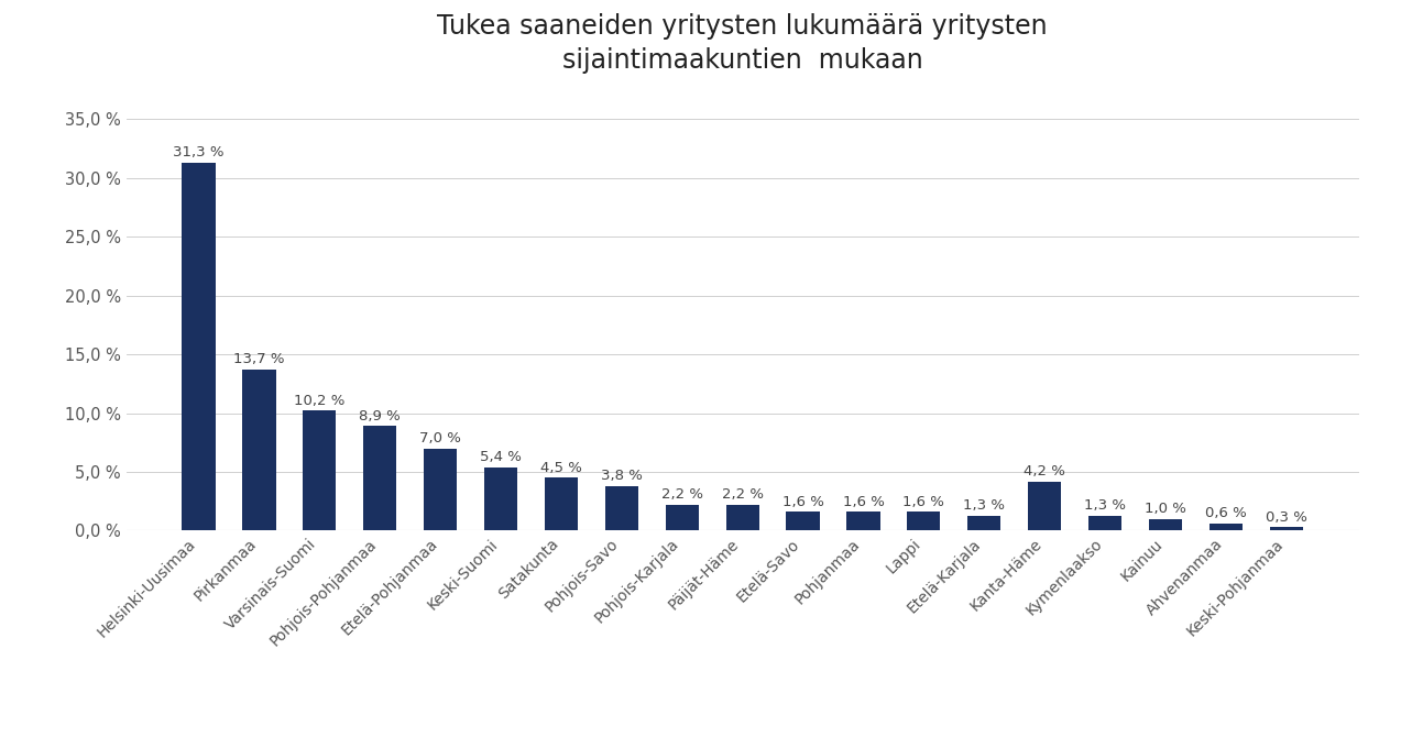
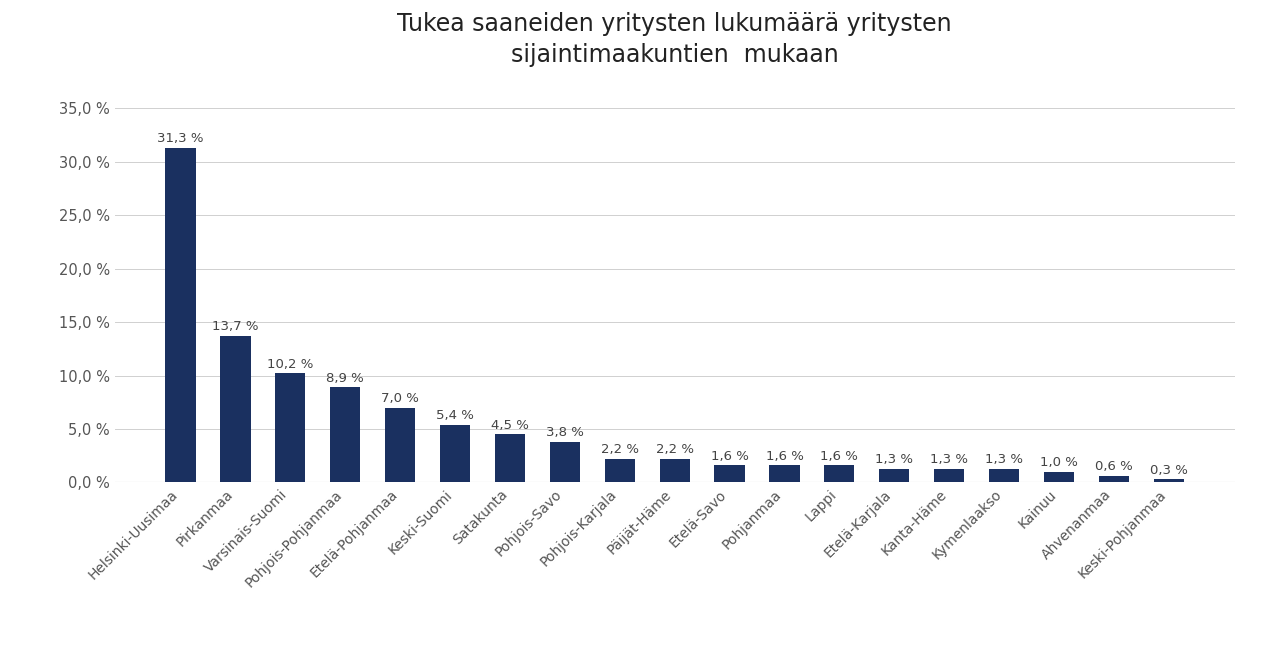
Kanta-Häme: 4,2 -> 1,3
